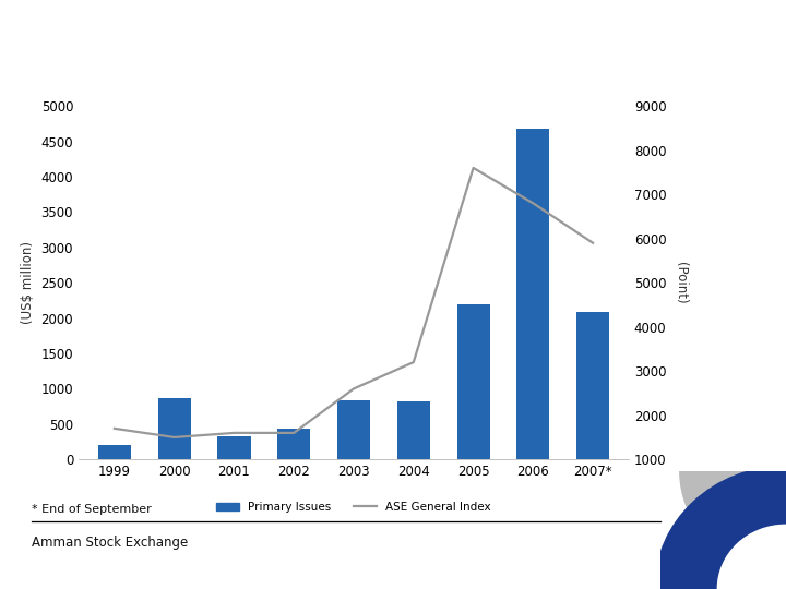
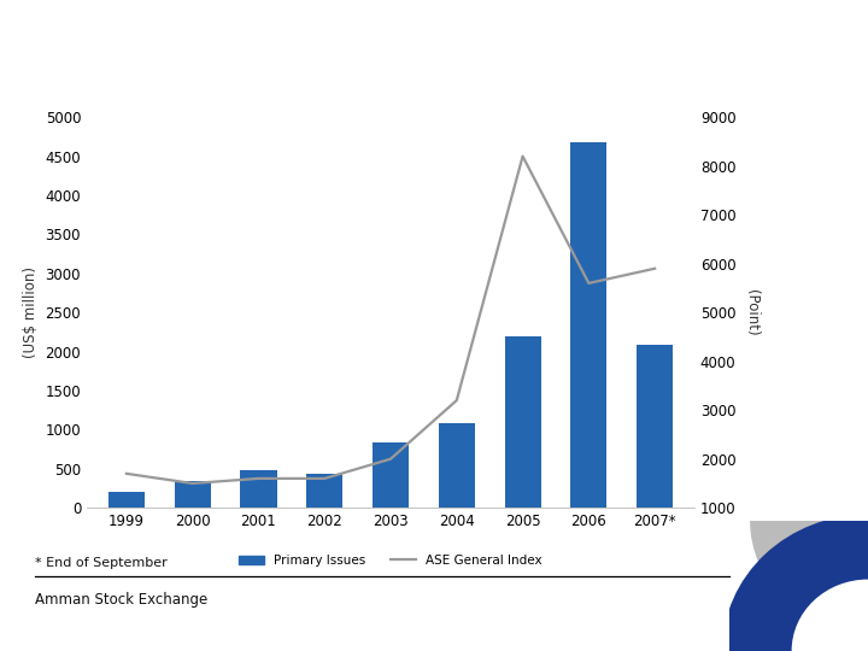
Primary Issues/2000: 860 -> 350
Primary Issues/2001: 320 -> 480
ASE General Index/2003: 2600 -> 2000
Primary Issues/2004: 820 -> 1080
ASE General Index/2005: 7600 -> 8200
ASE General Index/2006: 6800 -> 5600
